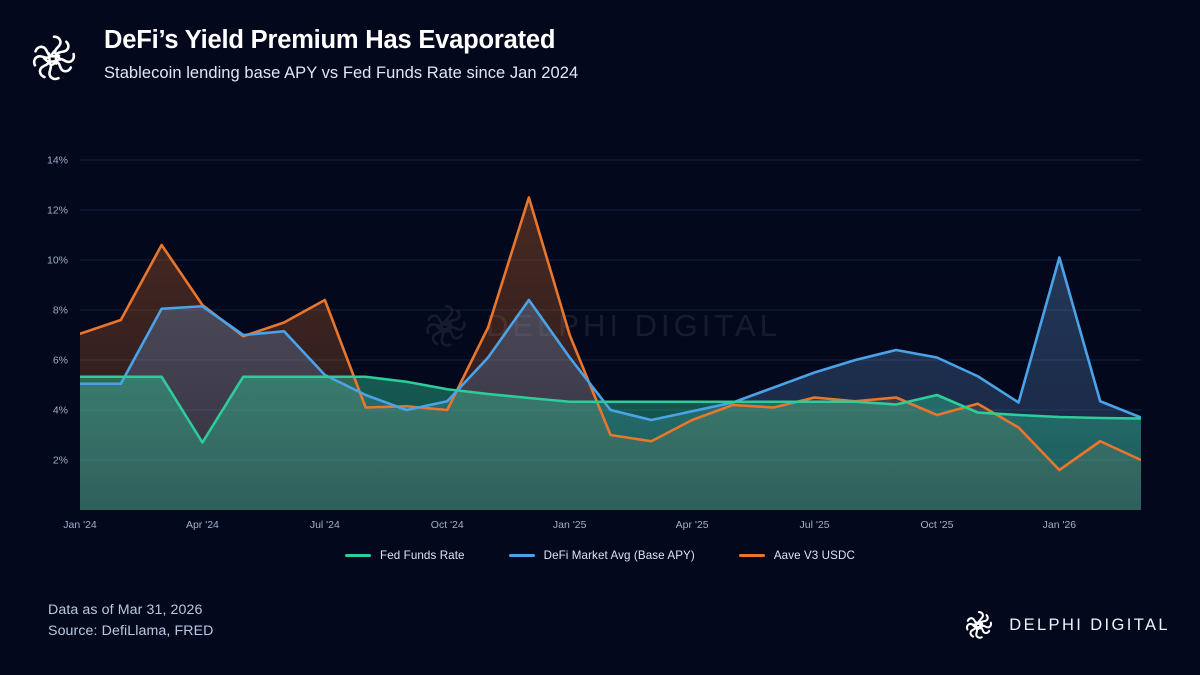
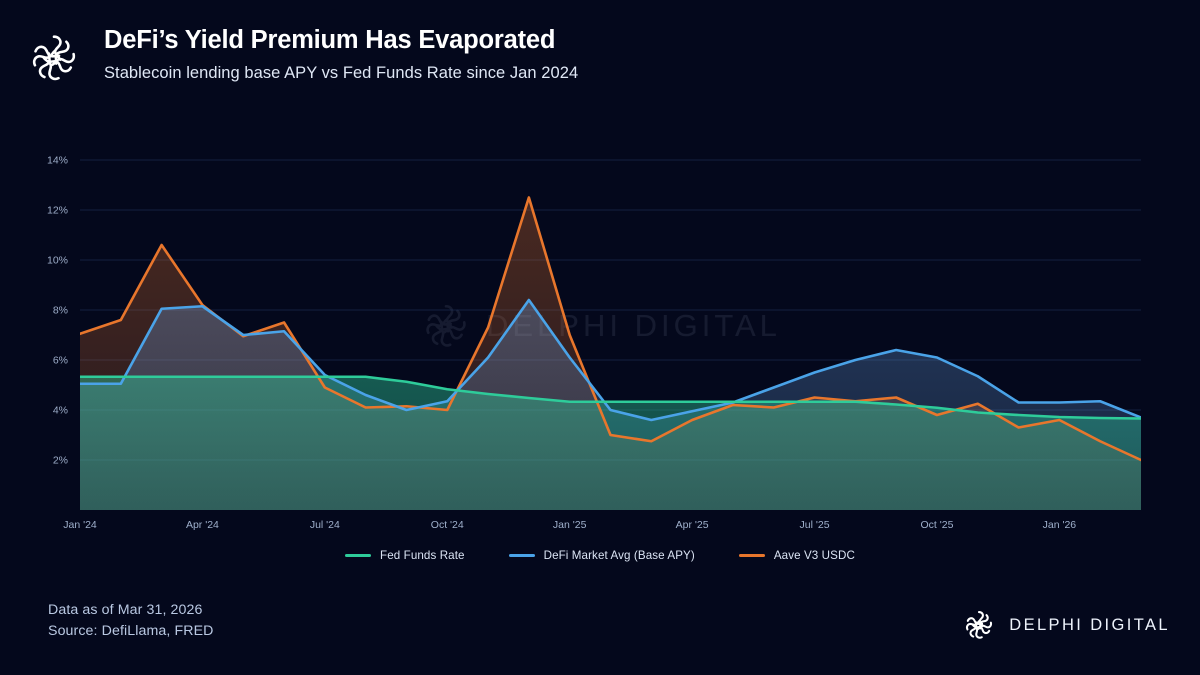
Fed Funds Rate/Apr '24: 2.7% -> 5.3%
Aave V3 USDC/Jul '24: 8.4% -> 4.9%
Fed Funds Rate/Oct '25: 4.6% -> 4.1%
DeFi Market Avg (Base APY)/Jan '26: 10.1% -> 4.3%
Aave V3 USDC/Jan '26: 1.6% -> 3.6%
